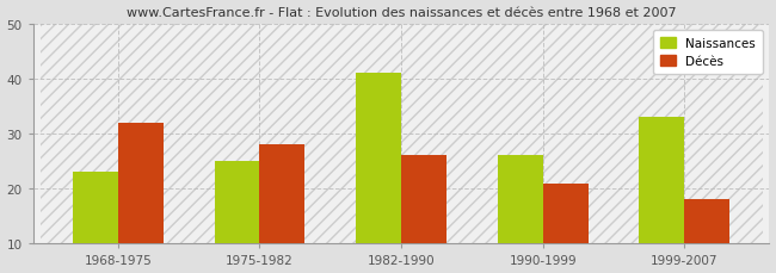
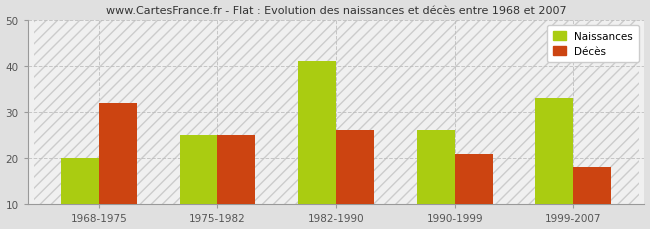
Naissances/1968-1975: 23 -> 20
Décès/1975-1982: 28 -> 25
